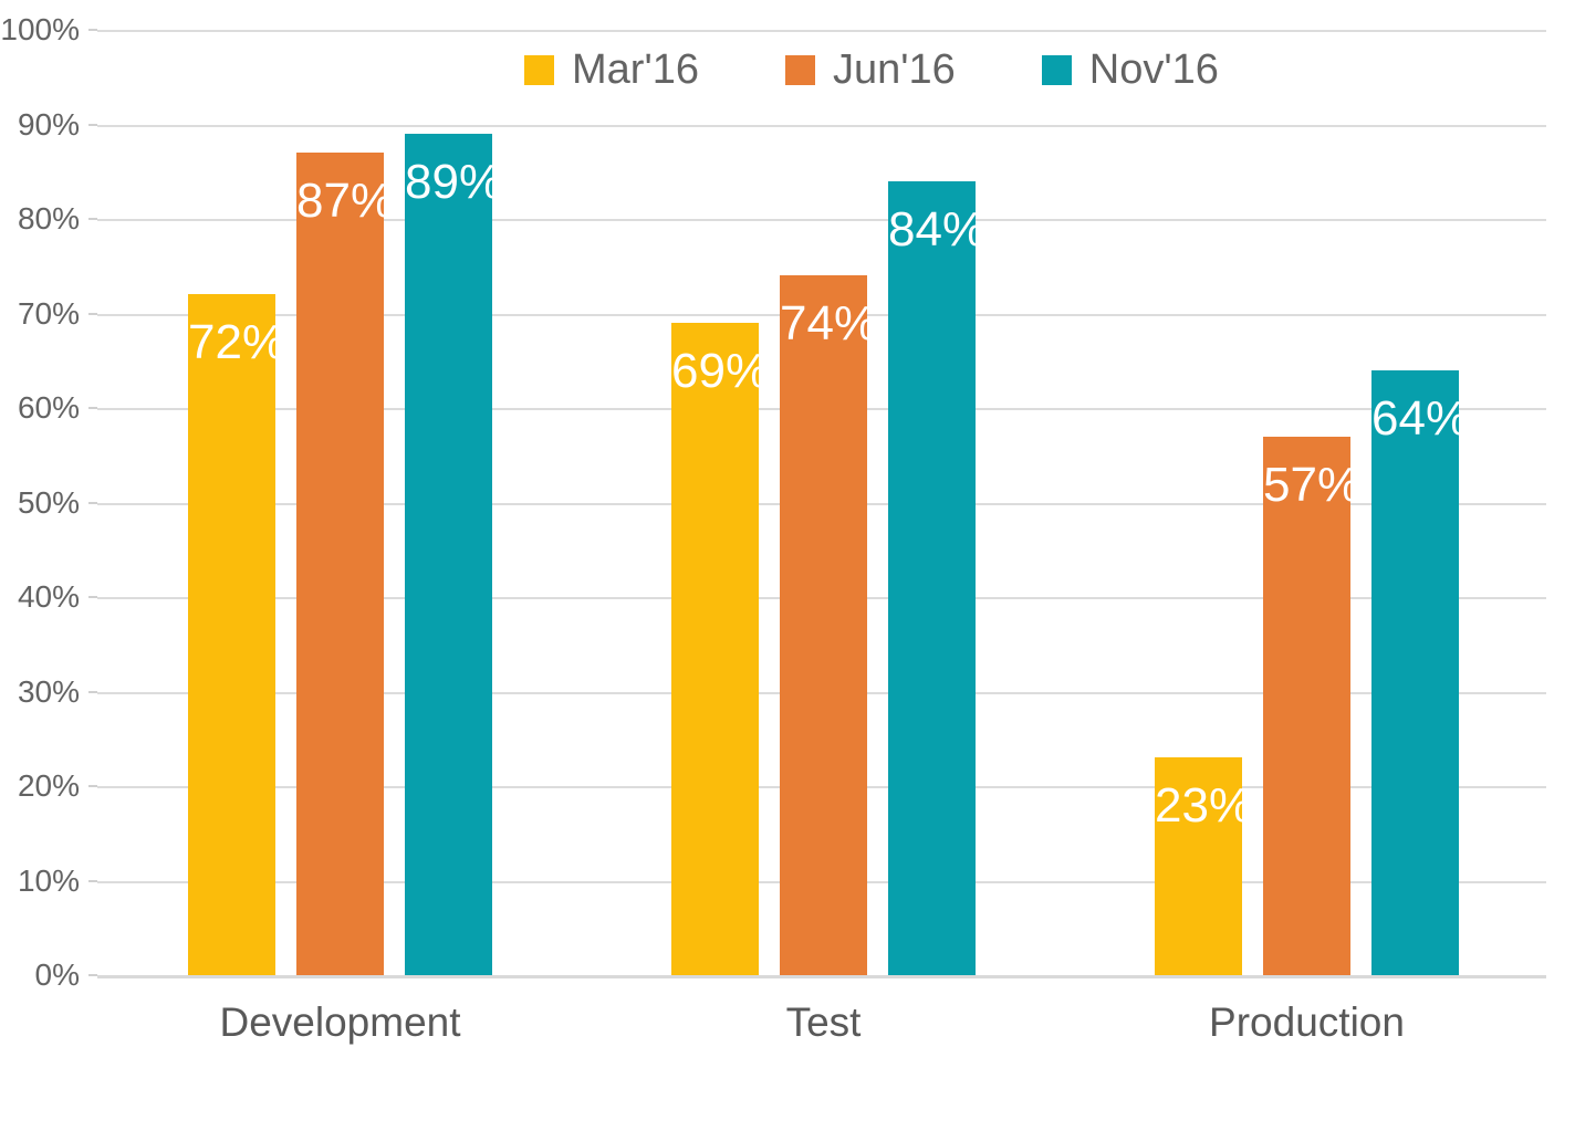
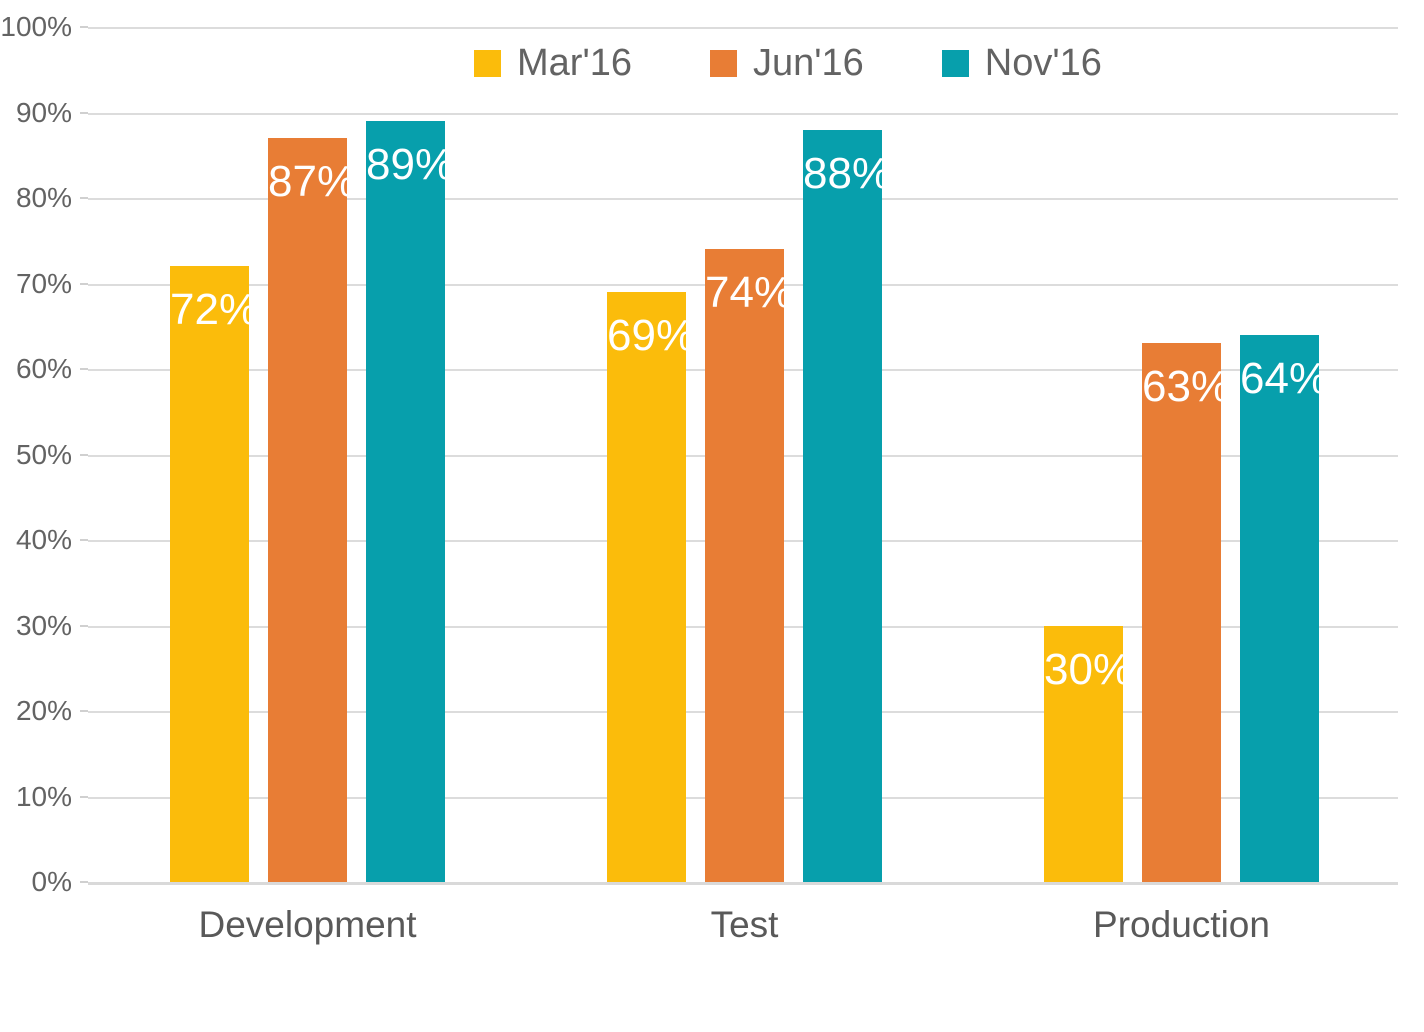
Nov'16/Test: 84% -> 88%
Mar'16/Production: 23% -> 30%
Jun'16/Production: 57% -> 63%
